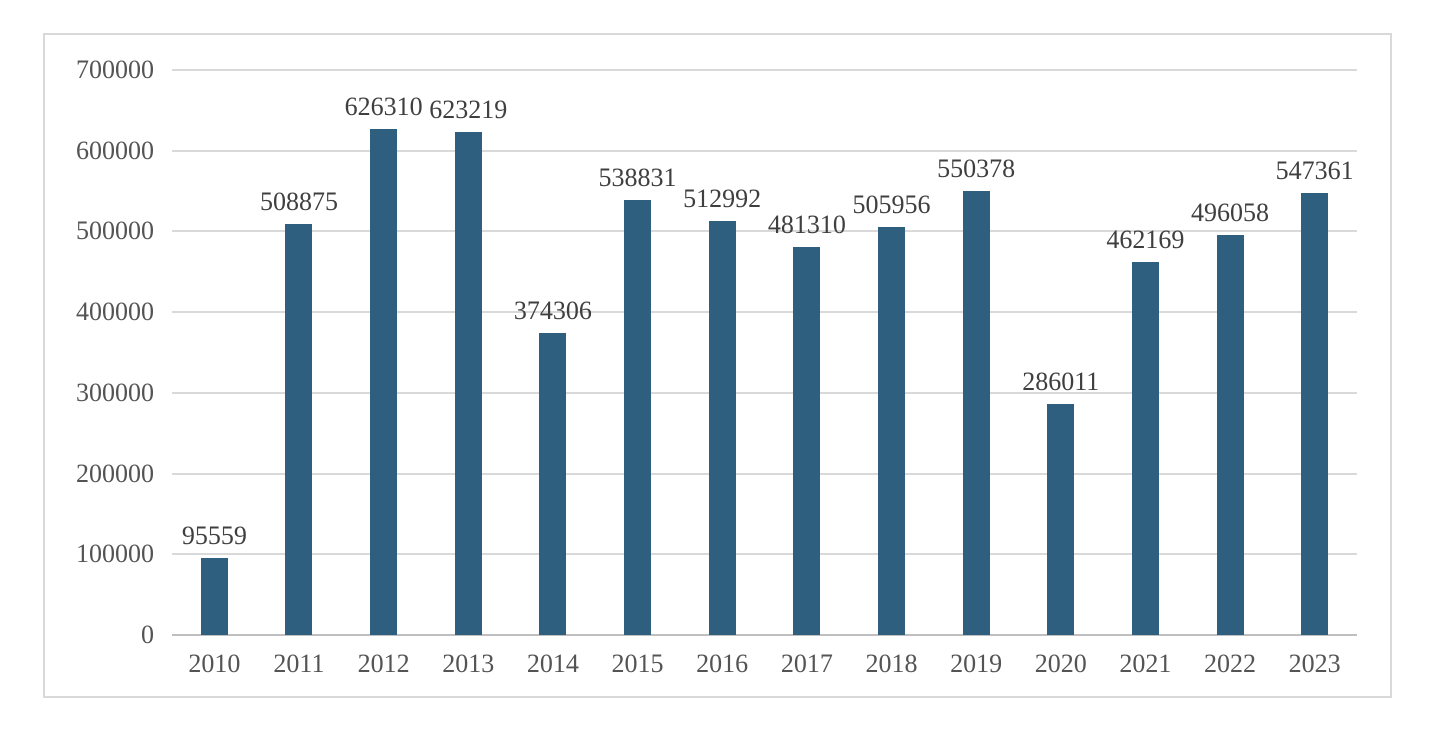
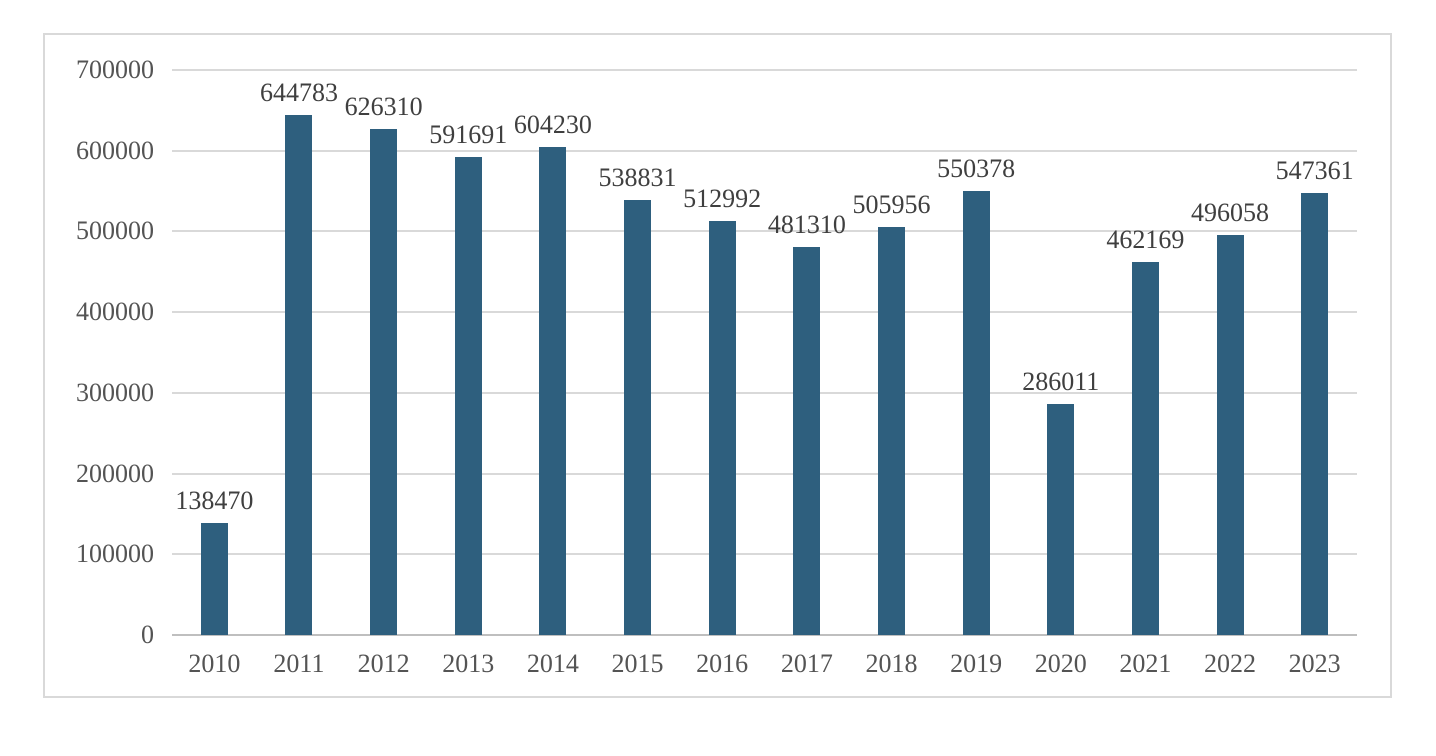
2010: 95559 -> 138470
2011: 508875 -> 644783
2013: 623219 -> 591691
2014: 374306 -> 604230
